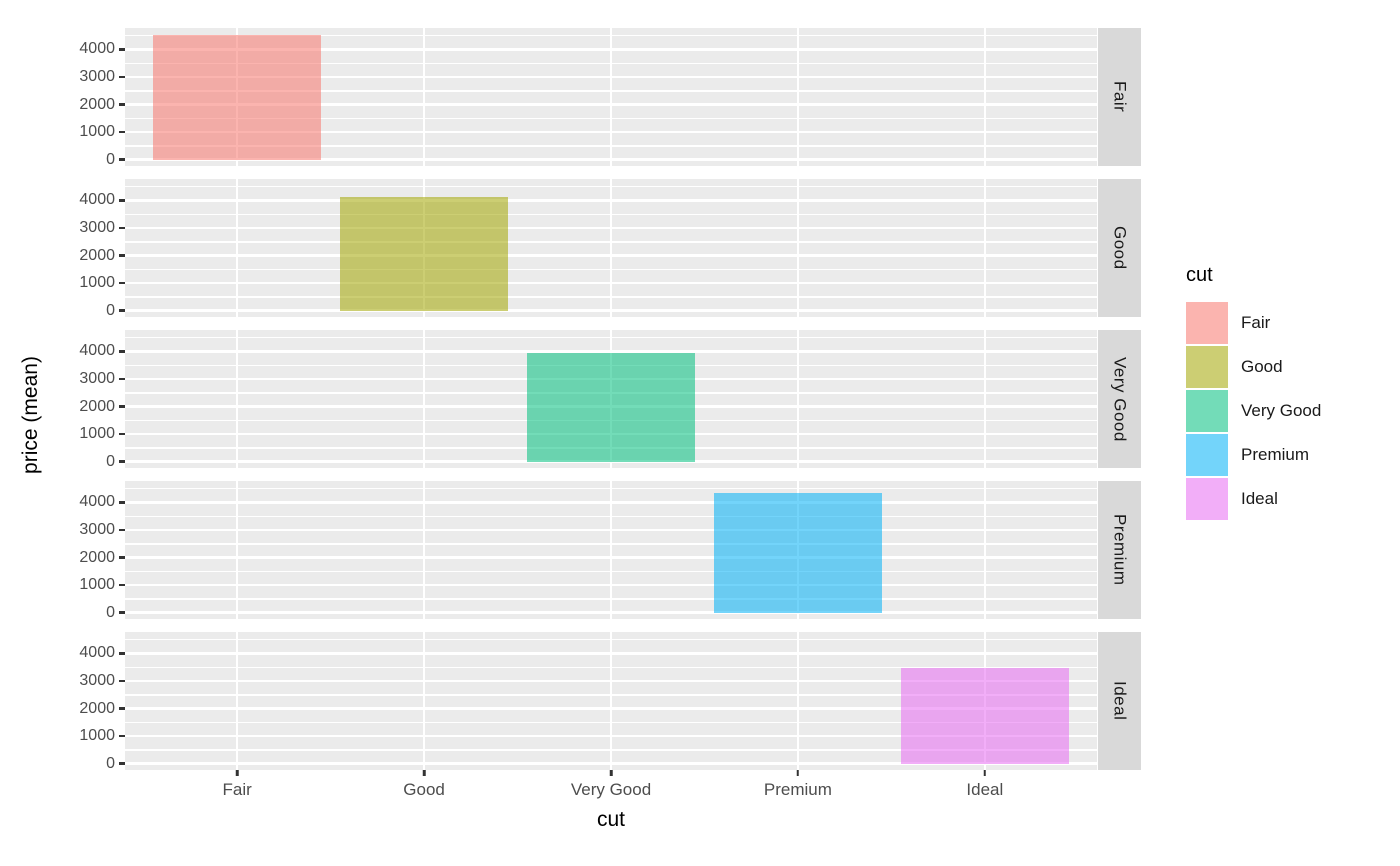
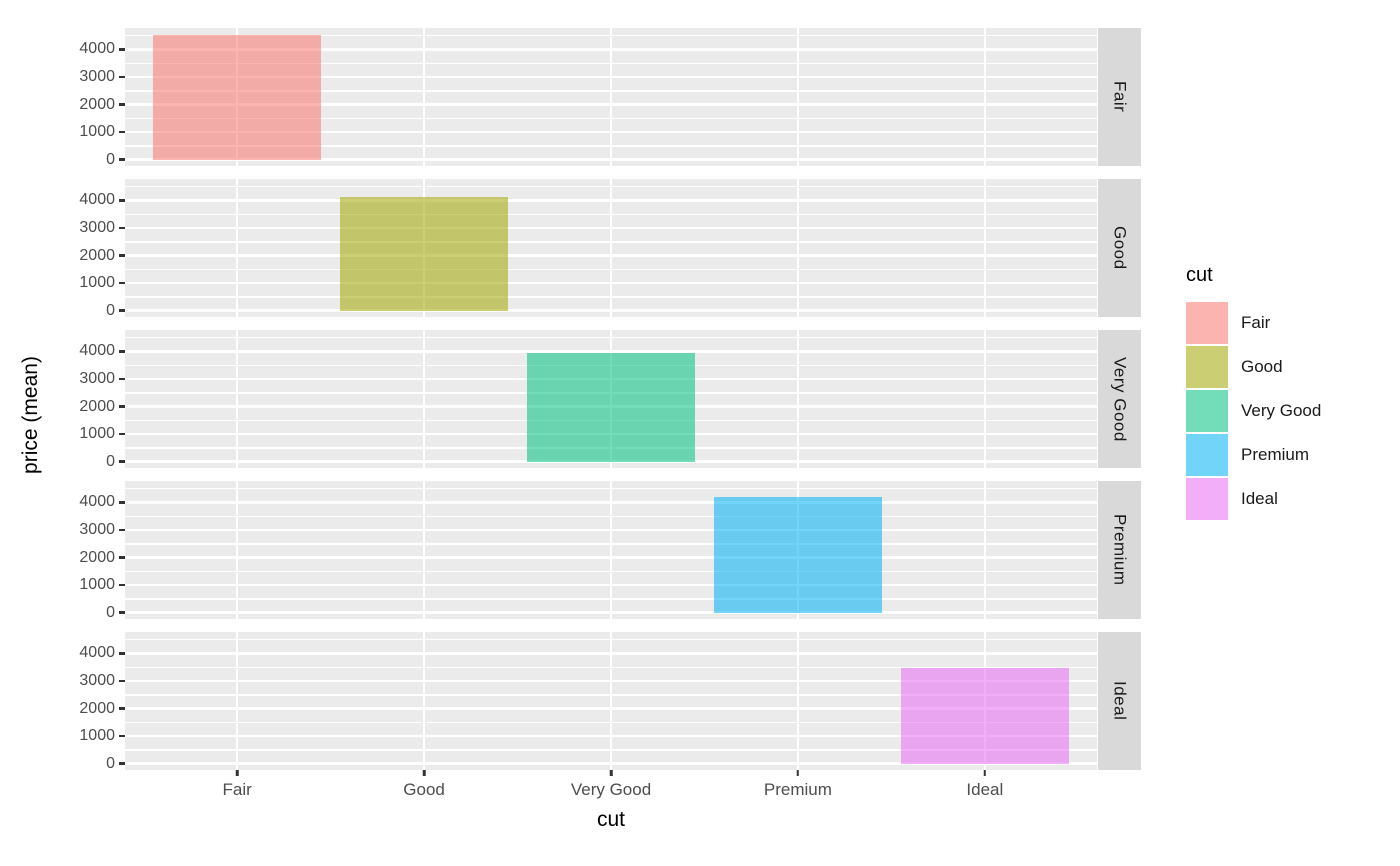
Premium: 4400 -> 4200
